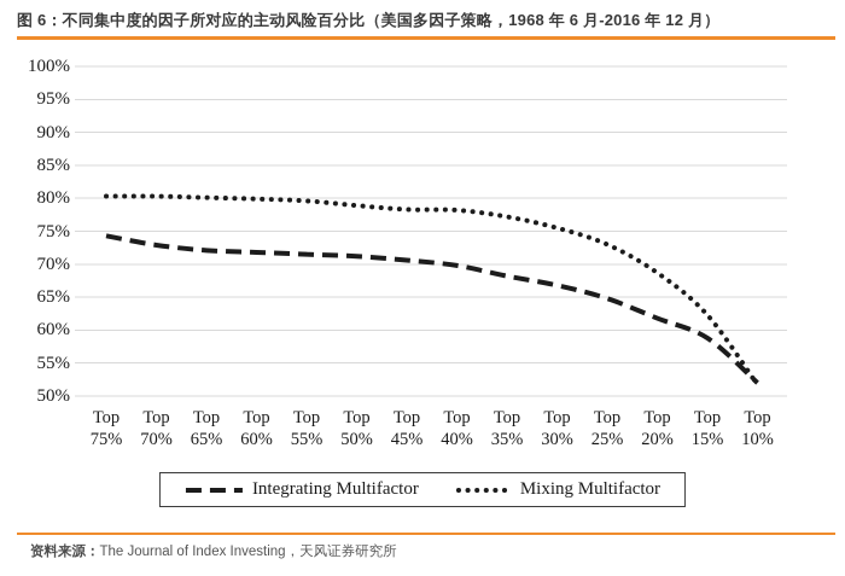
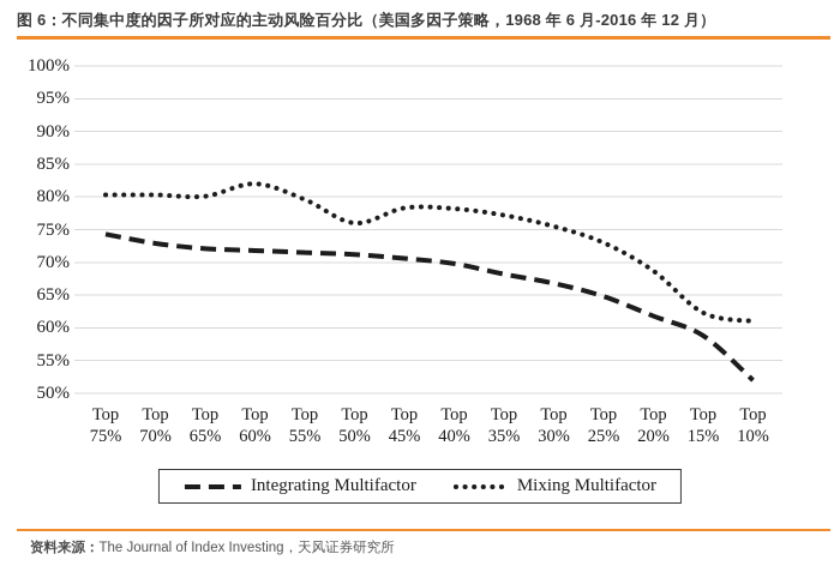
Mixing Multifactor/Top 60%: 80% -> 82%
Mixing Multifactor/Top 50%: 79% -> 76%
Mixing Multifactor/Top 10%: 52% -> 61%
